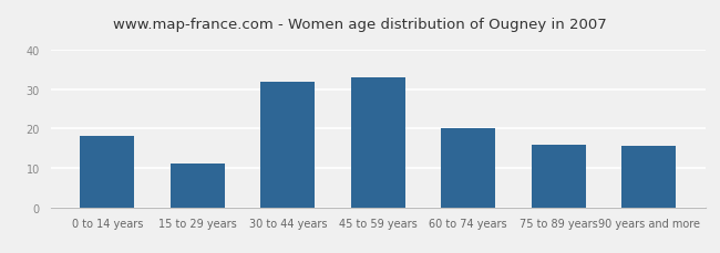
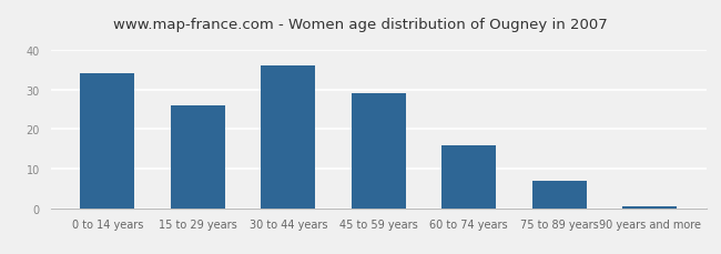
0 to 14 years: 18.0 -> 34.0
15 to 29 years: 11.0 -> 26.0
30 to 44 years: 32.0 -> 36.0
45 to 59 years: 33.0 -> 29.0
60 to 74 years: 20.0 -> 16.0
75 to 89 years: 16.0 -> 7.0
90 years and more: 15.5 -> 0.5
